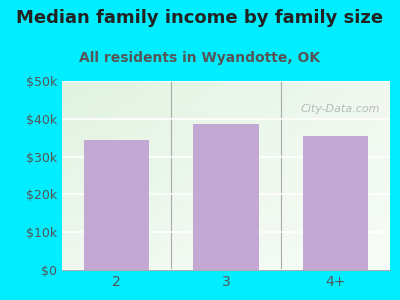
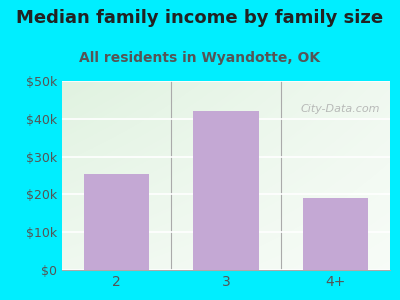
2: $34.5k -> $25.5k
3: $38.5k -> $42.0k
4+: $35.5k -> $19.0k
